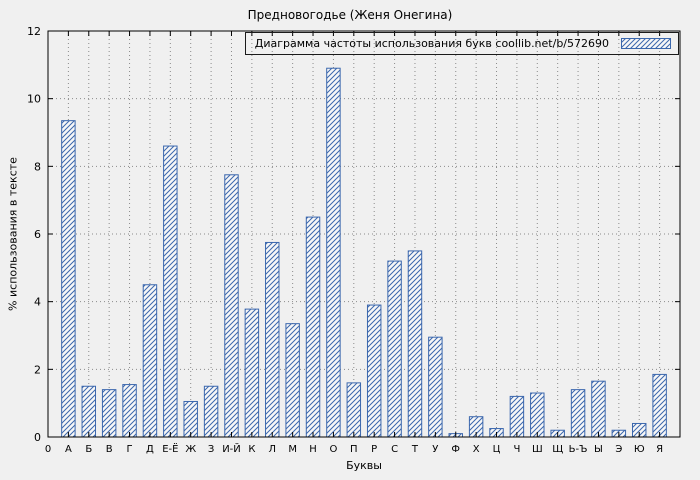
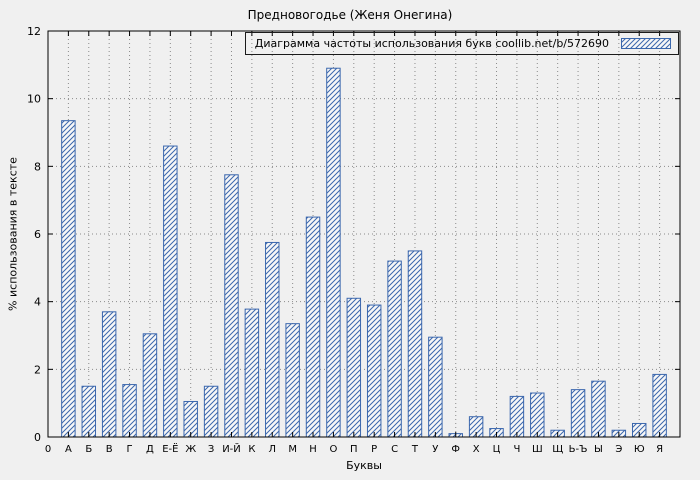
В: 1.4 -> 3.7
Д: 4.5 -> 3.0
П: 1.6 -> 4.1
